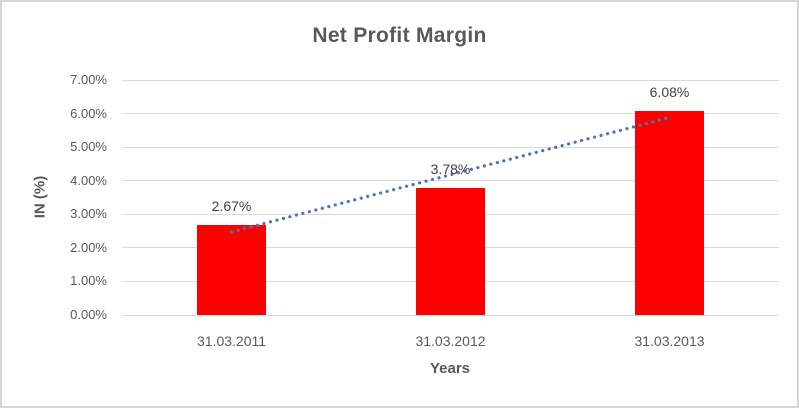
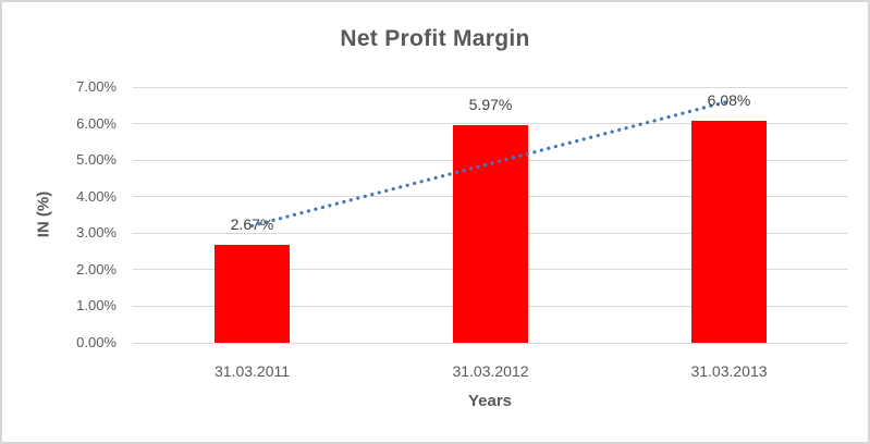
31.03.2012: 3.78% -> 5.97%
